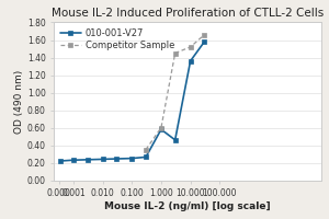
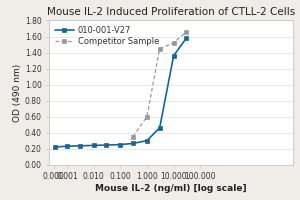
010-001-V27/1.000: 0.58 -> 0.30
